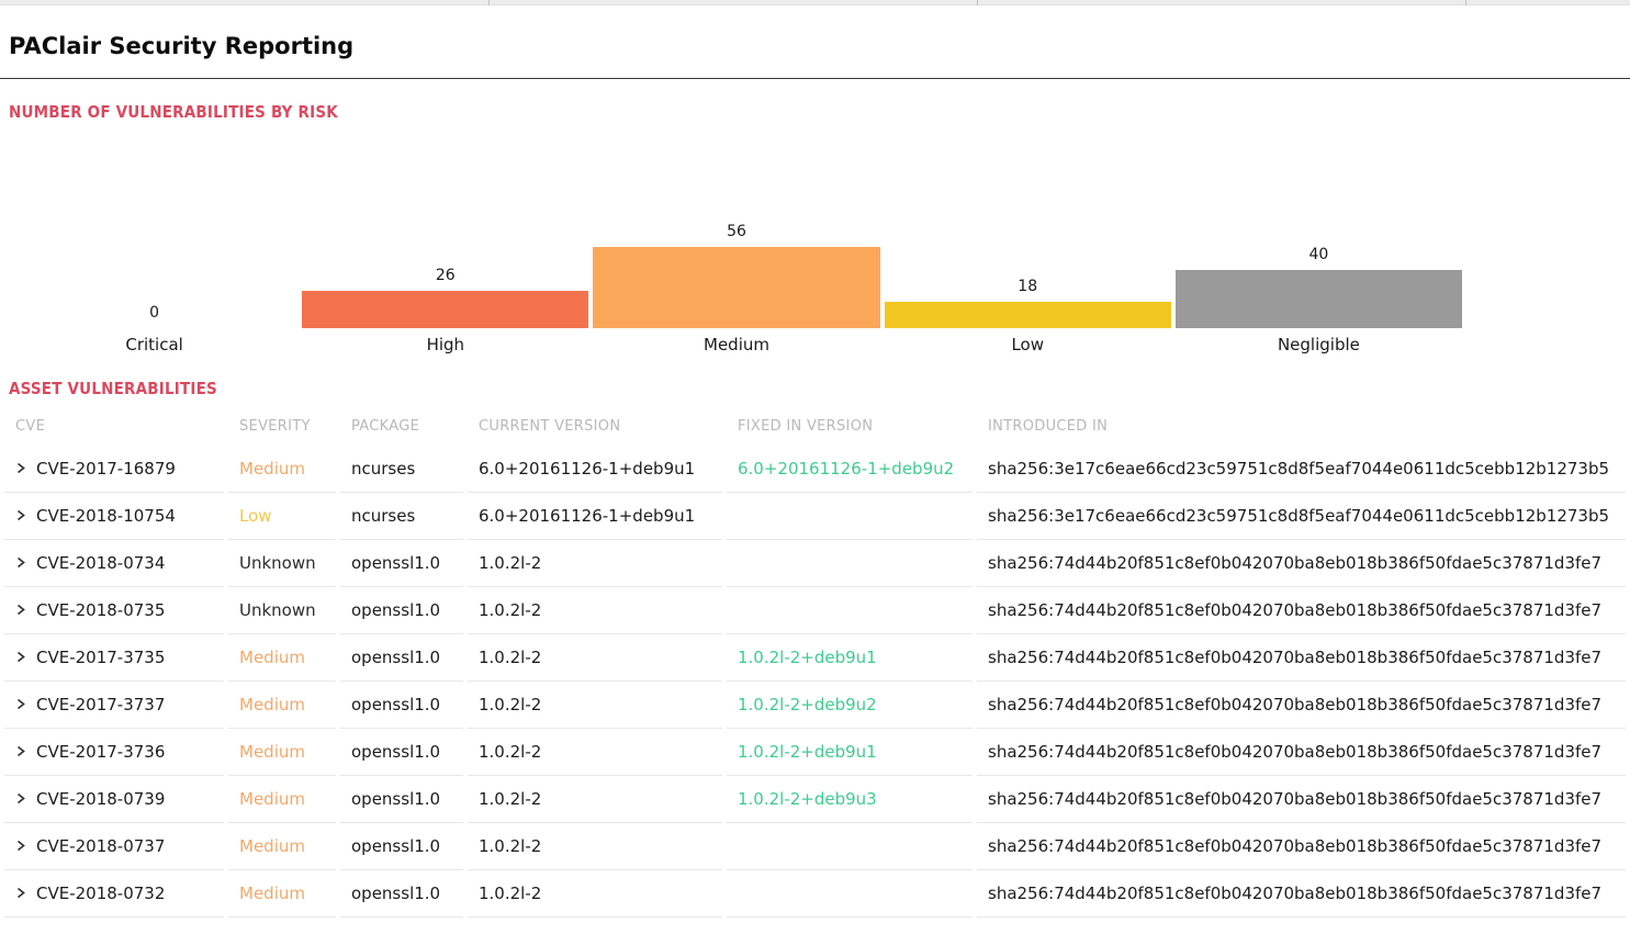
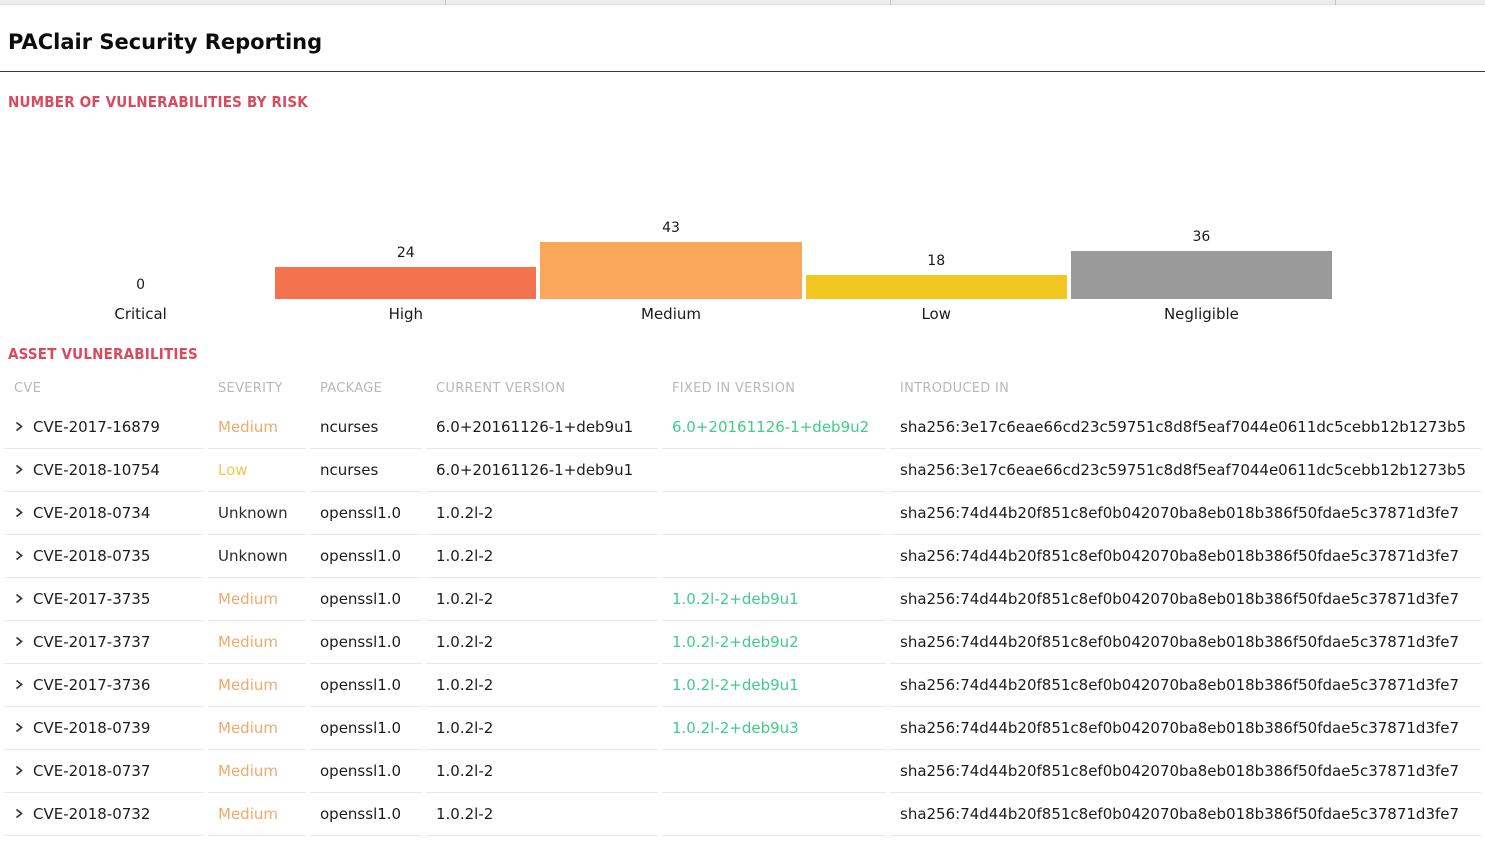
High: 26 -> 24
Medium: 56 -> 43
Negligible: 40 -> 36
